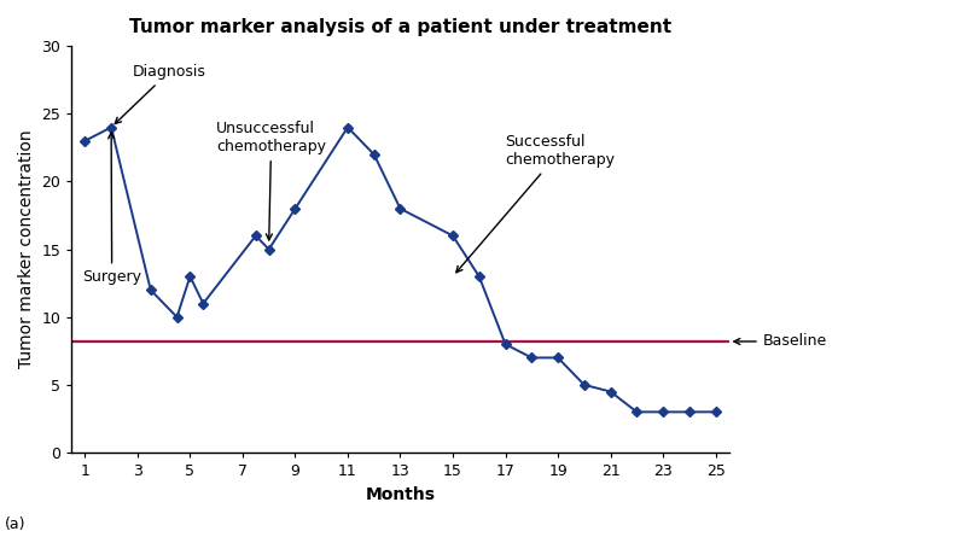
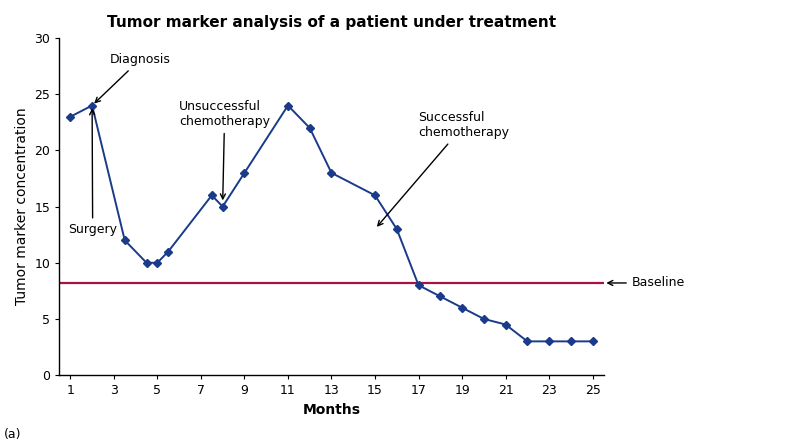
5: 13.0 -> 10.0
19: 7.0 -> 6.0
